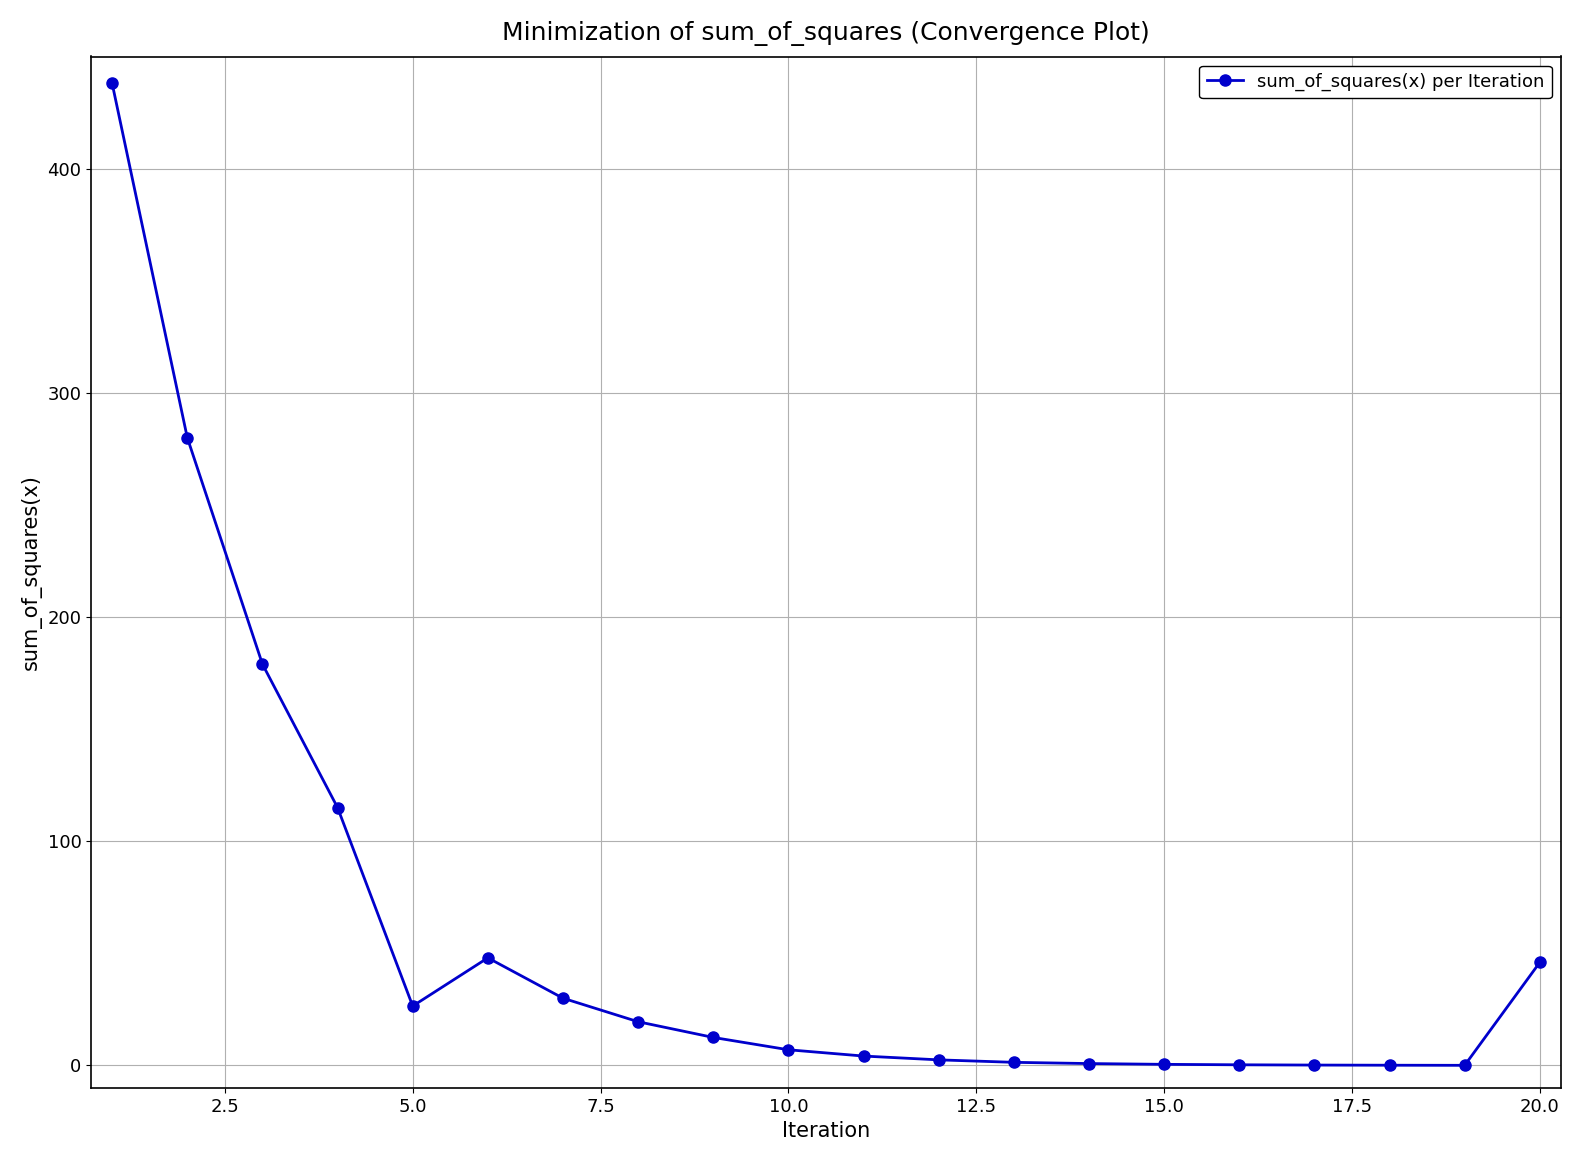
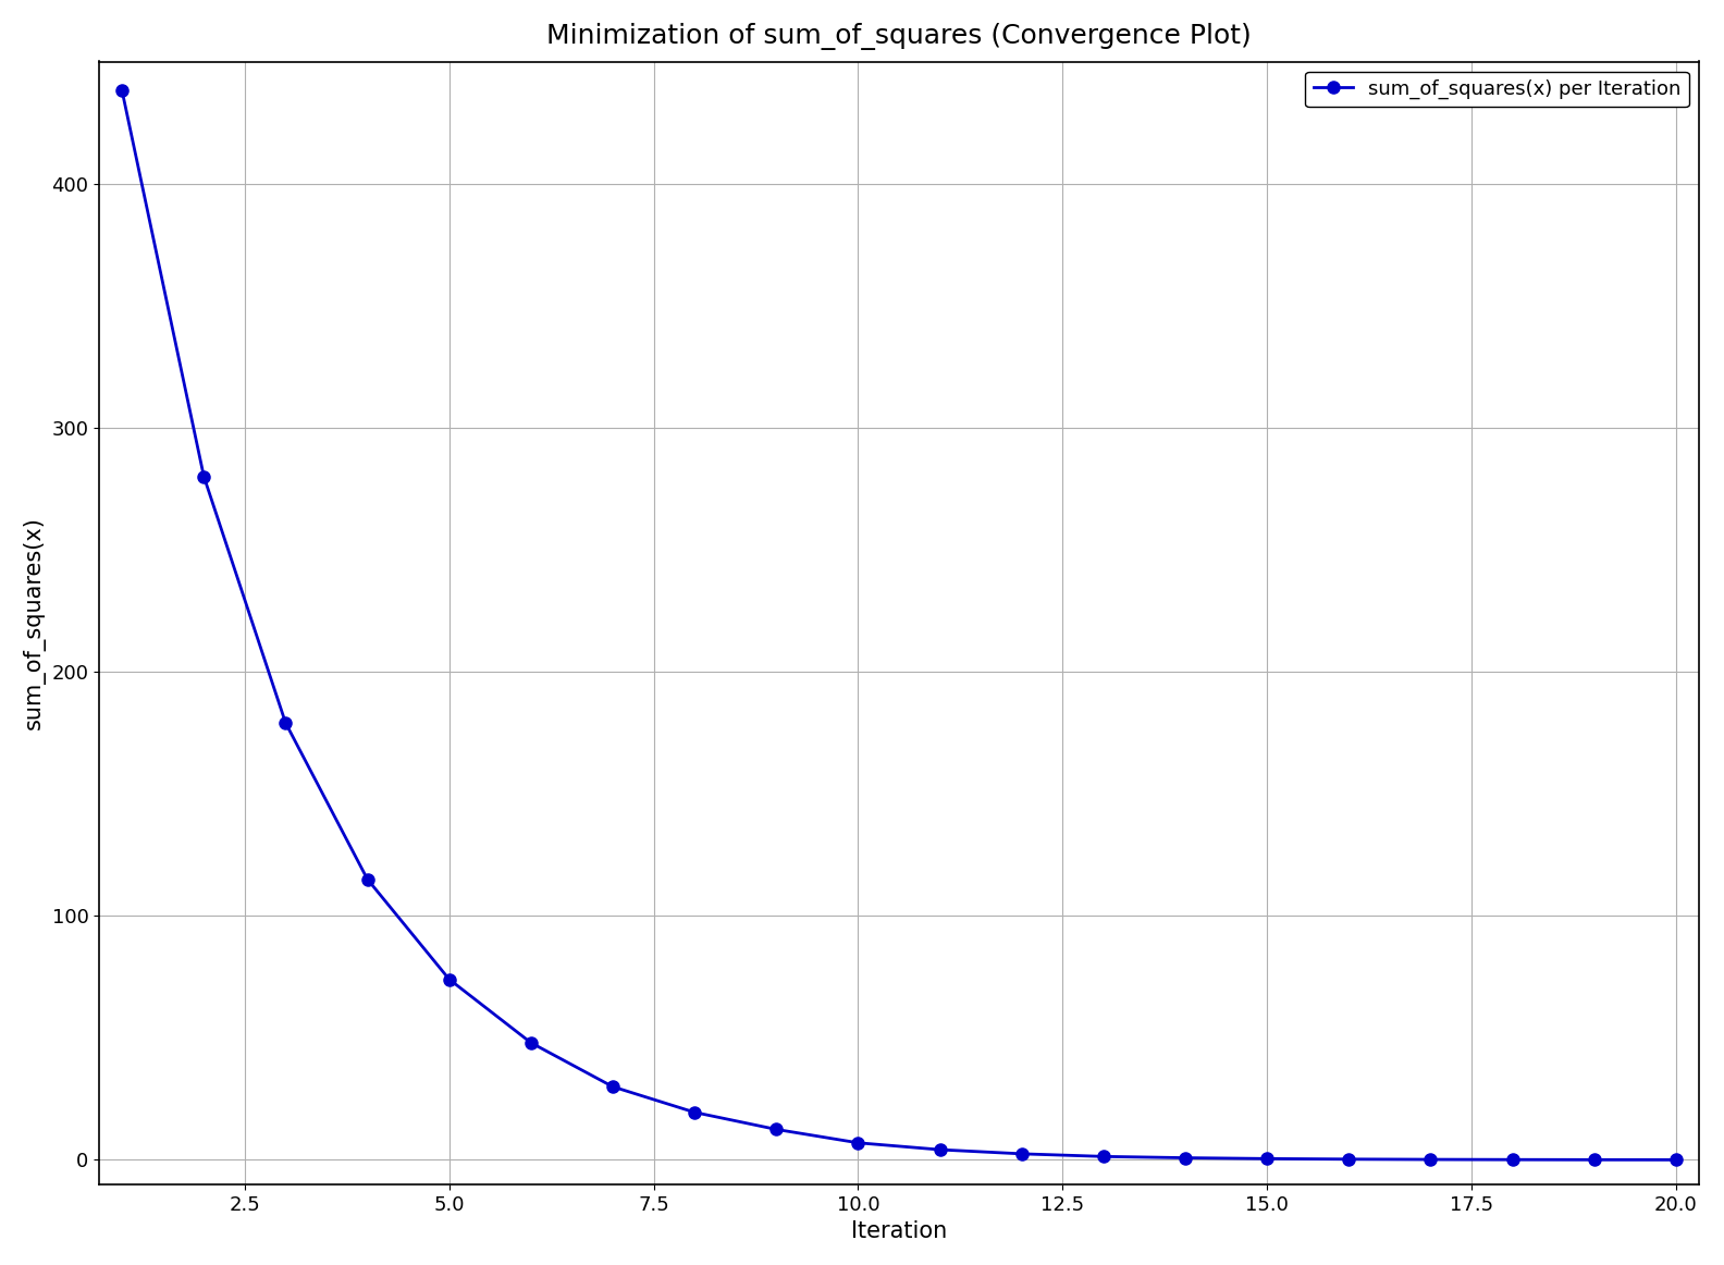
5.0: 26.5 -> 74.0
20.0: 46.0 -> 0.0
